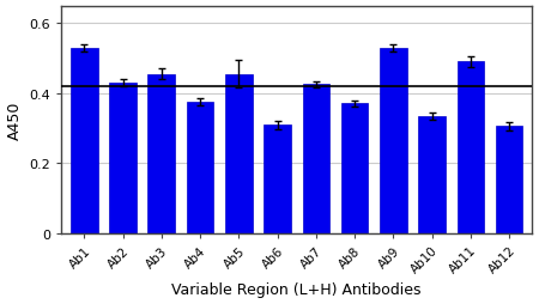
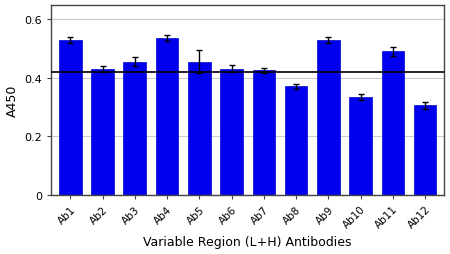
Ab4: 0.375 -> 0.535
Ab6: 0.310 -> 0.430
